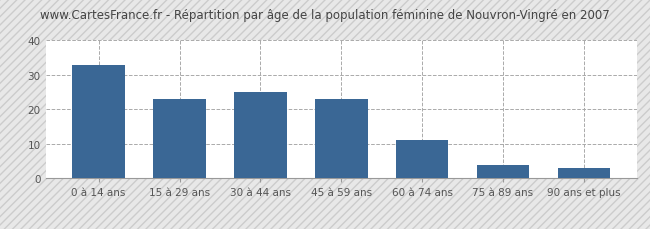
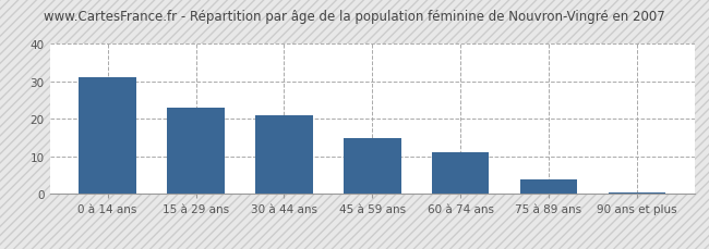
0 à 14 ans: 33.0 -> 31.0
30 à 44 ans: 25.0 -> 21.0
45 à 59 ans: 23.0 -> 15.0
90 ans et plus: 3.0 -> 0.5
